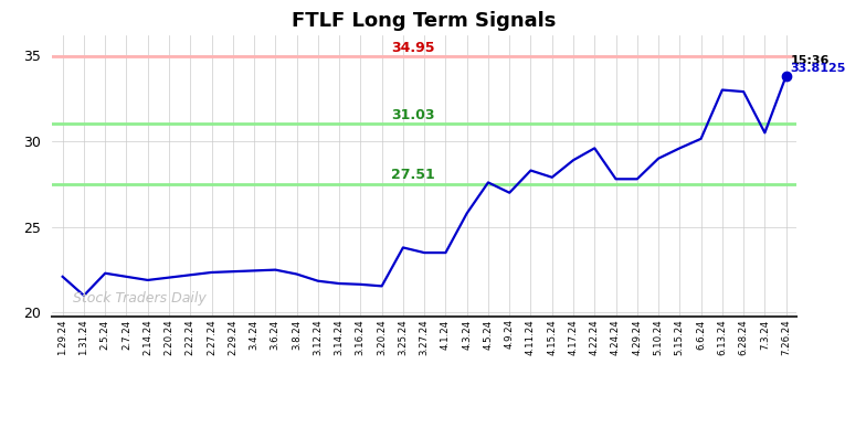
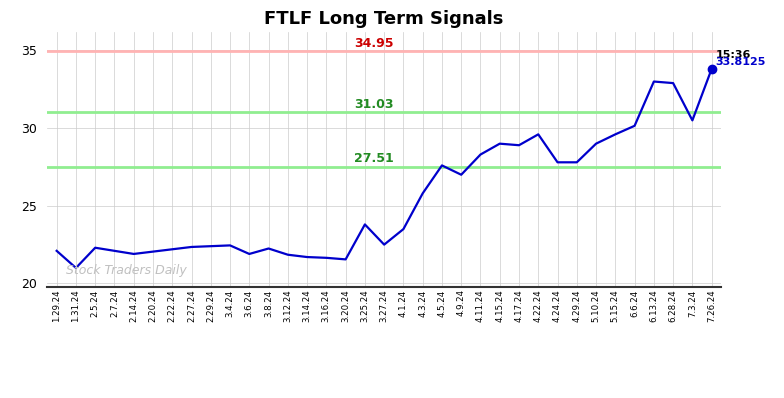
3.6.24: 22.5 -> 21.9
3.27.24: 23.5 -> 22.5
4.15.24: 27.9 -> 29.0
